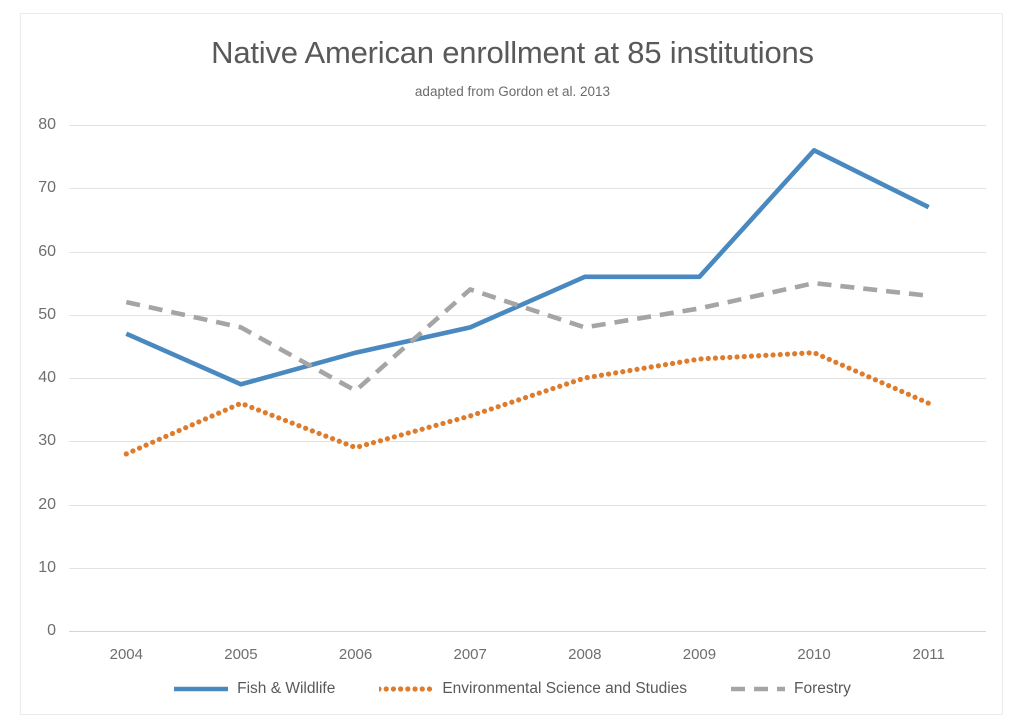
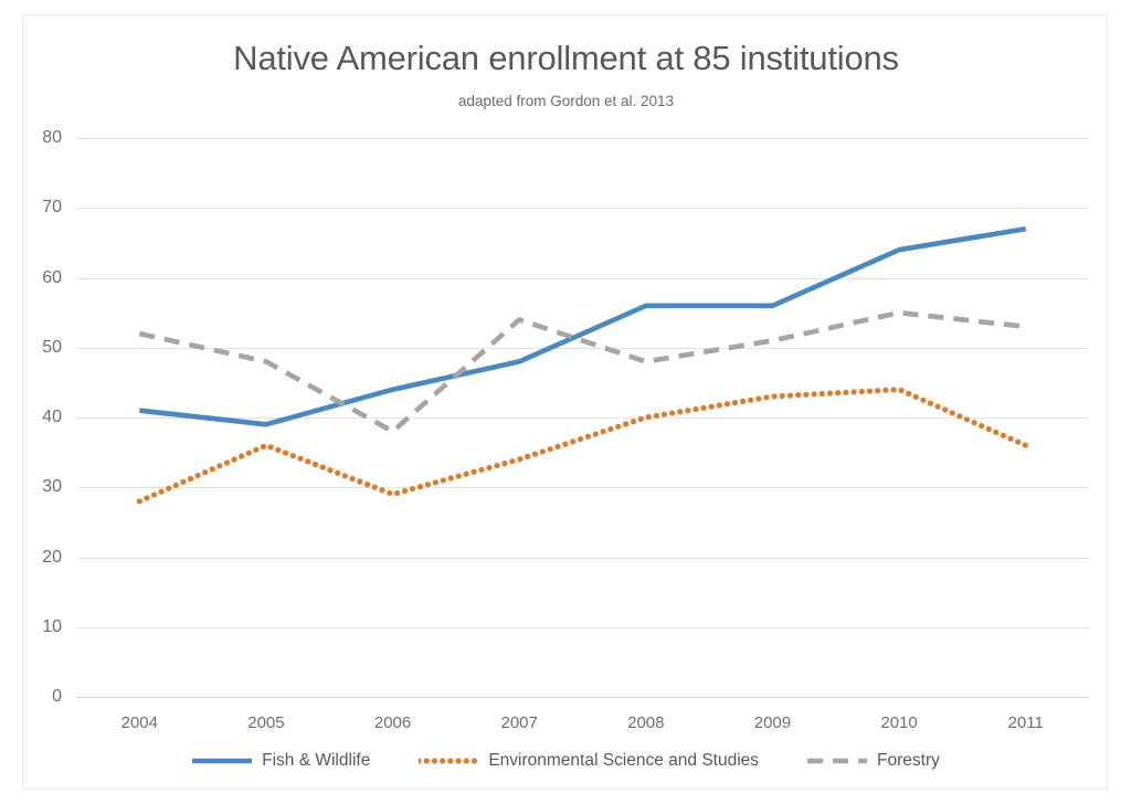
Fish & Wildlife/2004: 47 -> 41
Fish & Wildlife/2010: 76 -> 64
